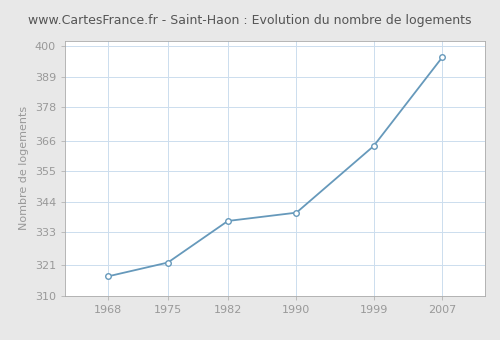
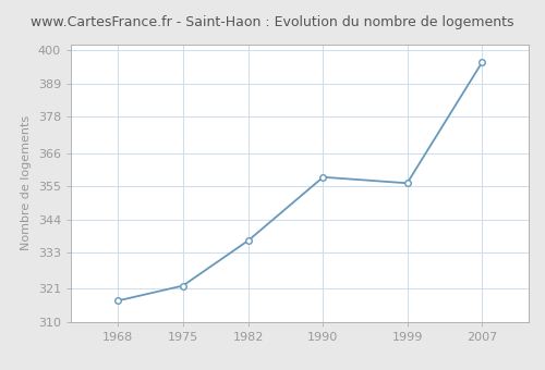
1990: 340 -> 358
1999: 364 -> 356
